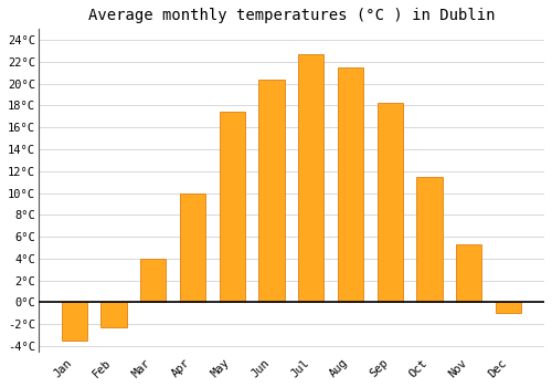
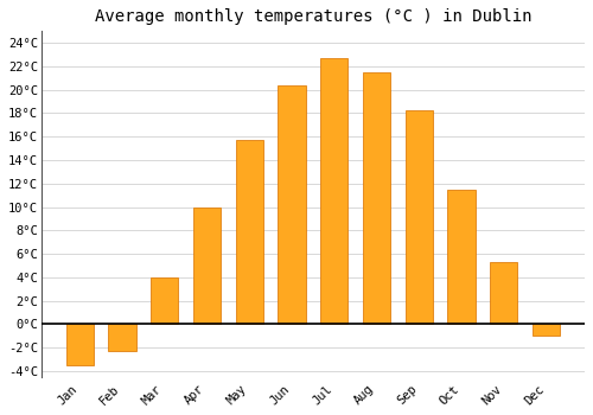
May: 17.4°C -> 15.7°C
